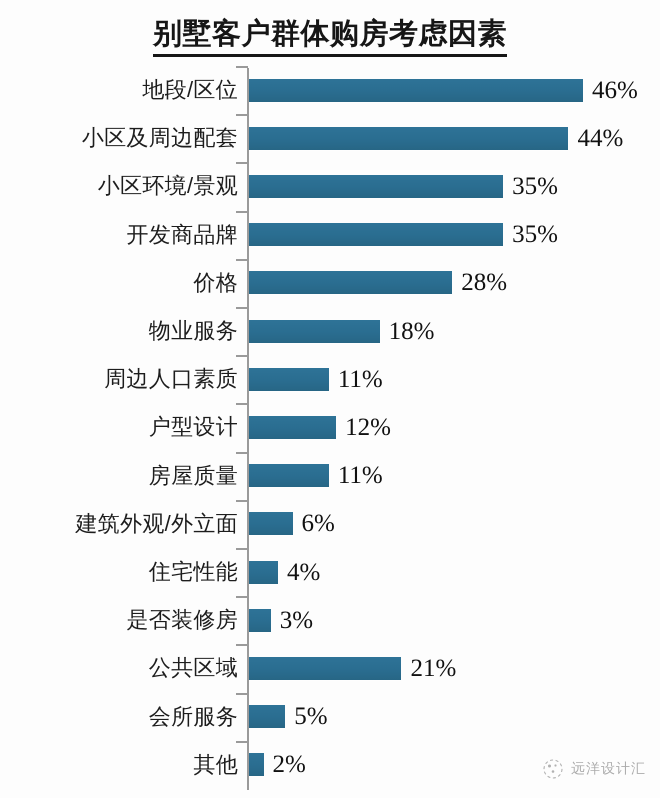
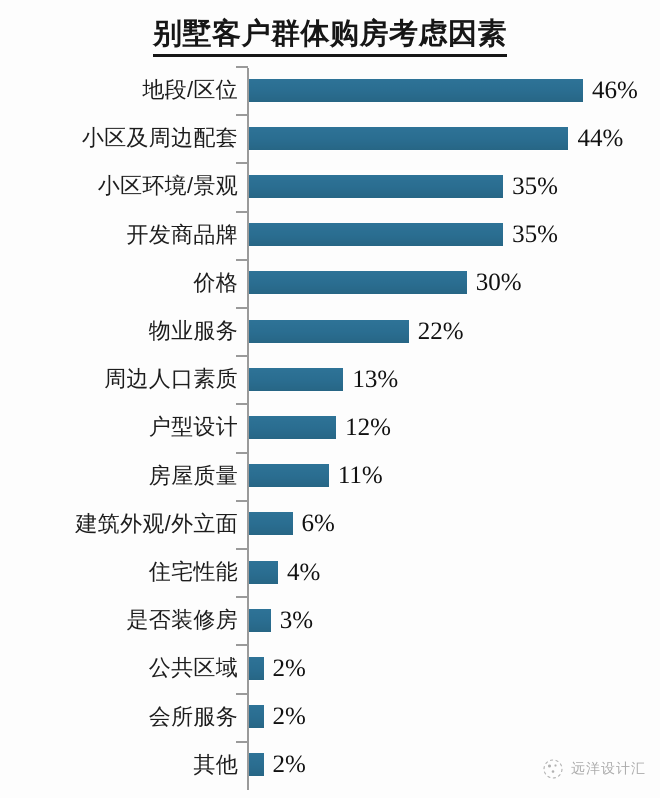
价格: 28% -> 30%
物业服务: 18% -> 22%
周边人口素质: 11% -> 13%
公共区域: 21% -> 2%
会所服务: 5% -> 2%
